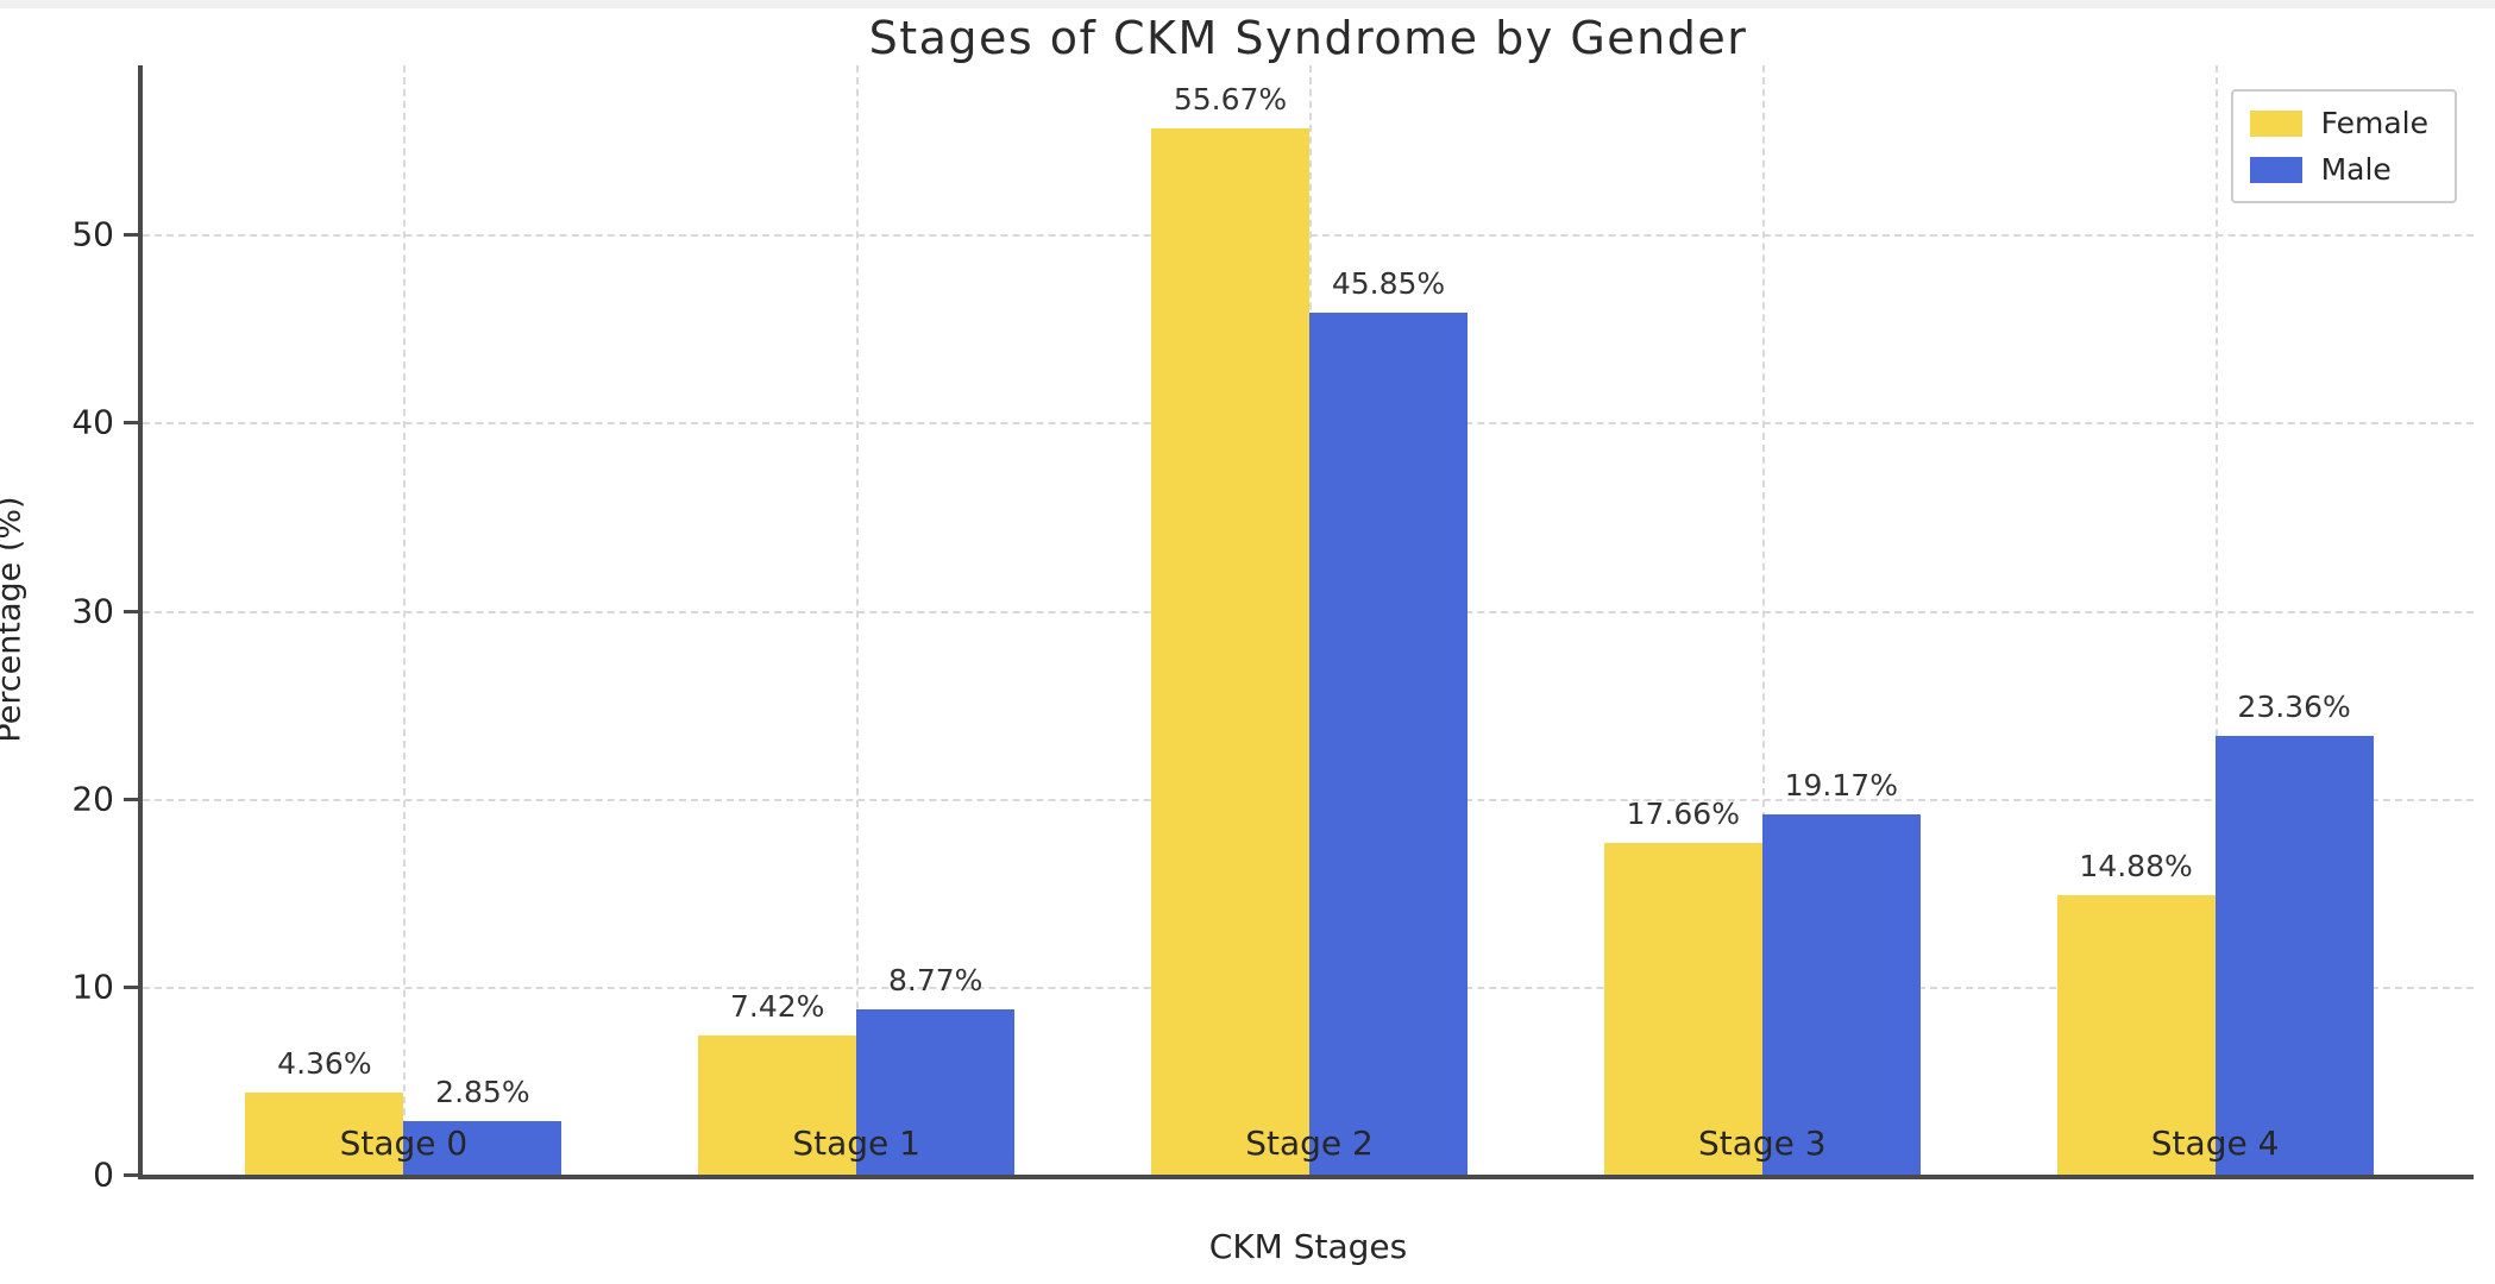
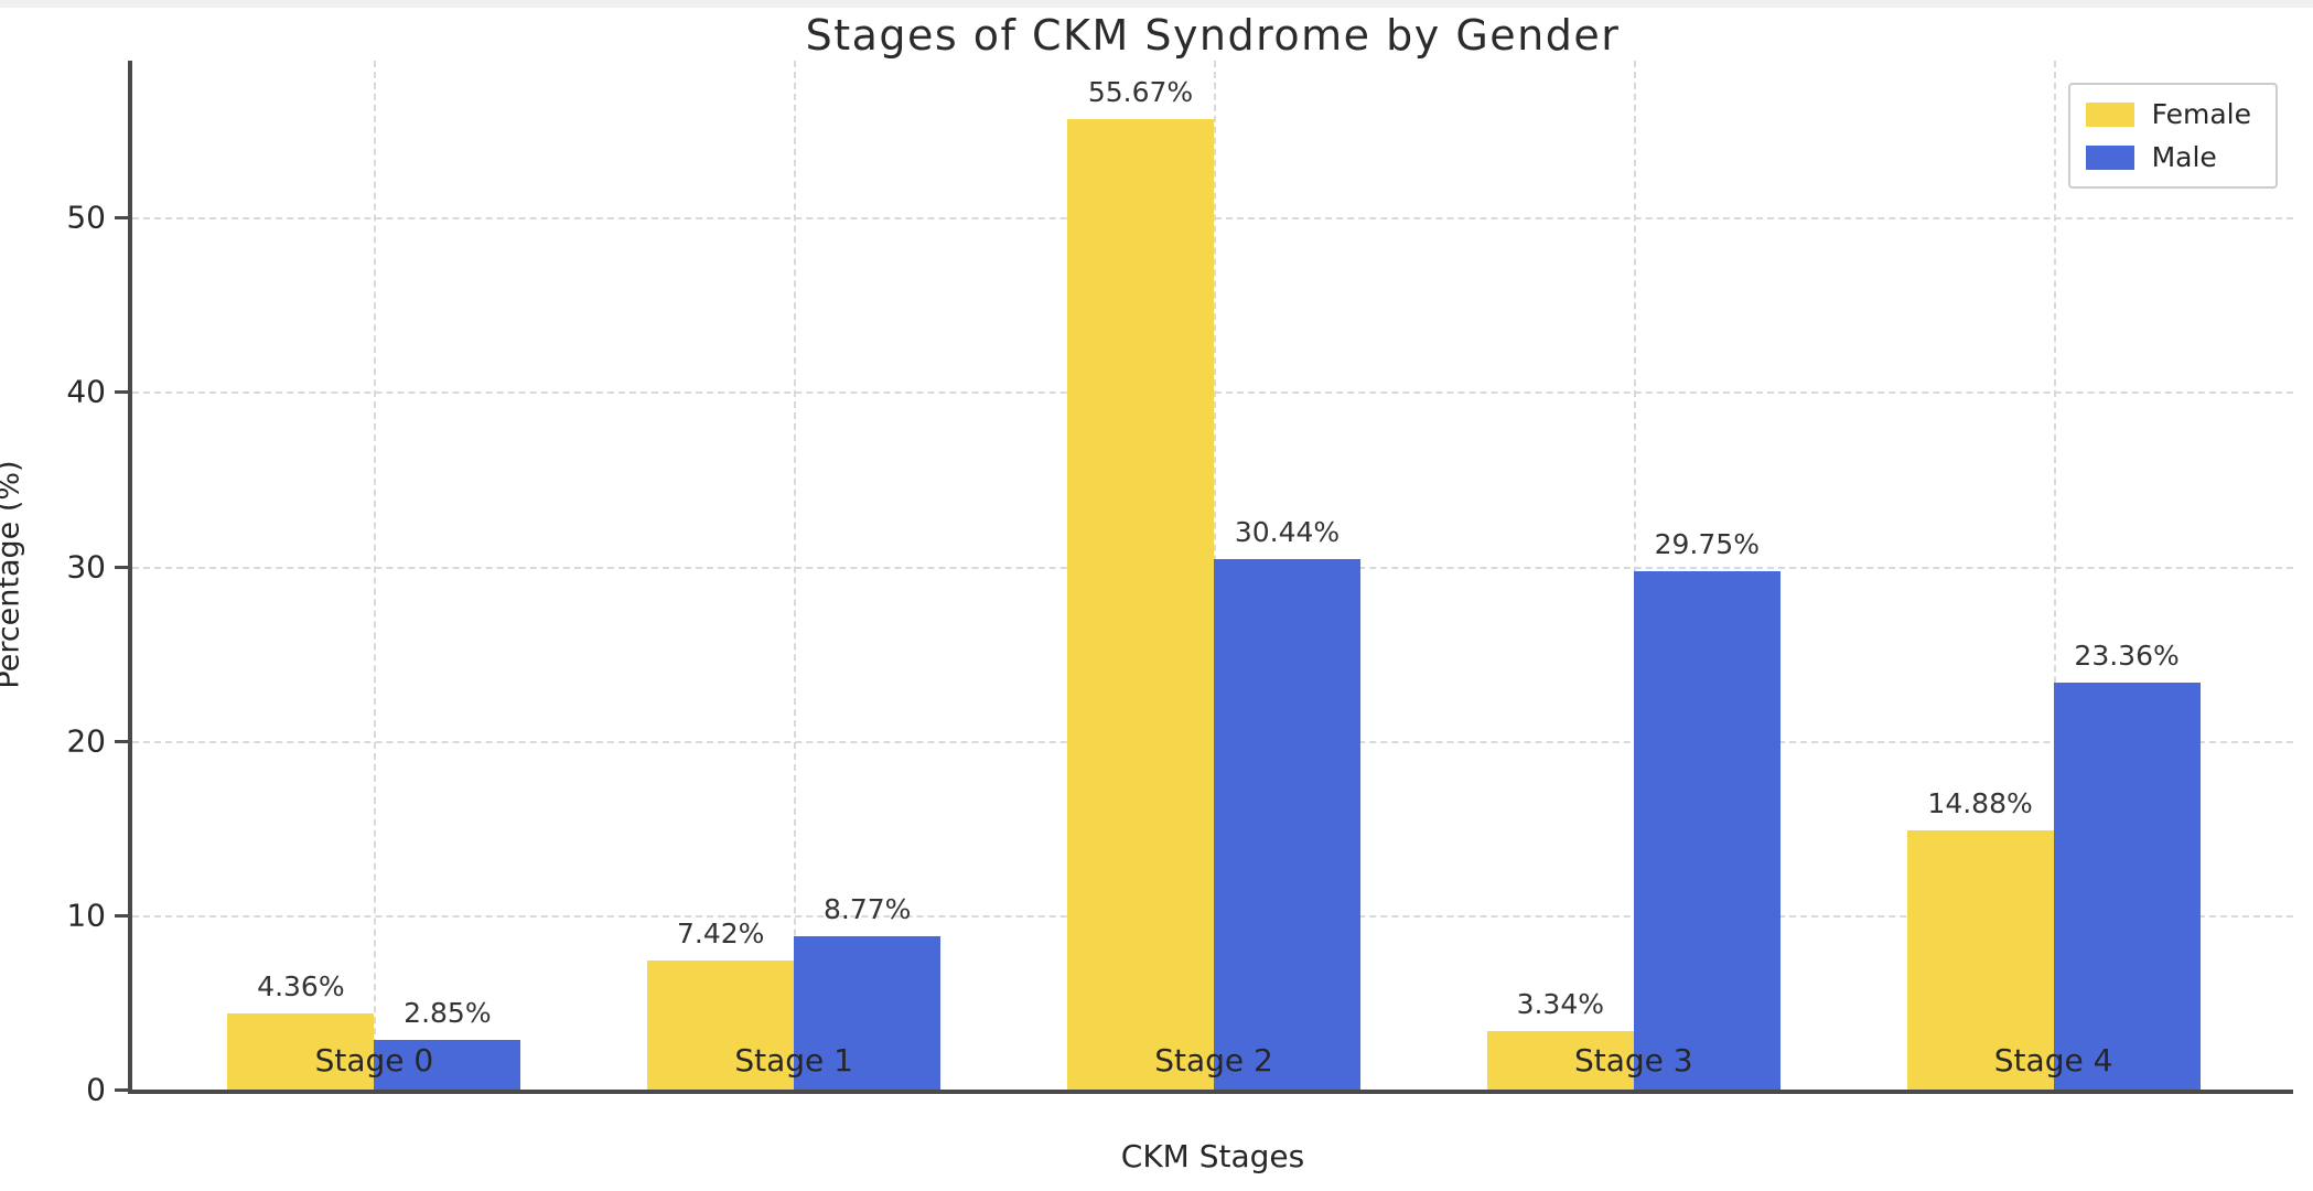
Male/Stage 2: 45.85% -> 30.44%
Female/Stage 3: 17.66% -> 3.34%
Male/Stage 3: 19.17% -> 29.75%
